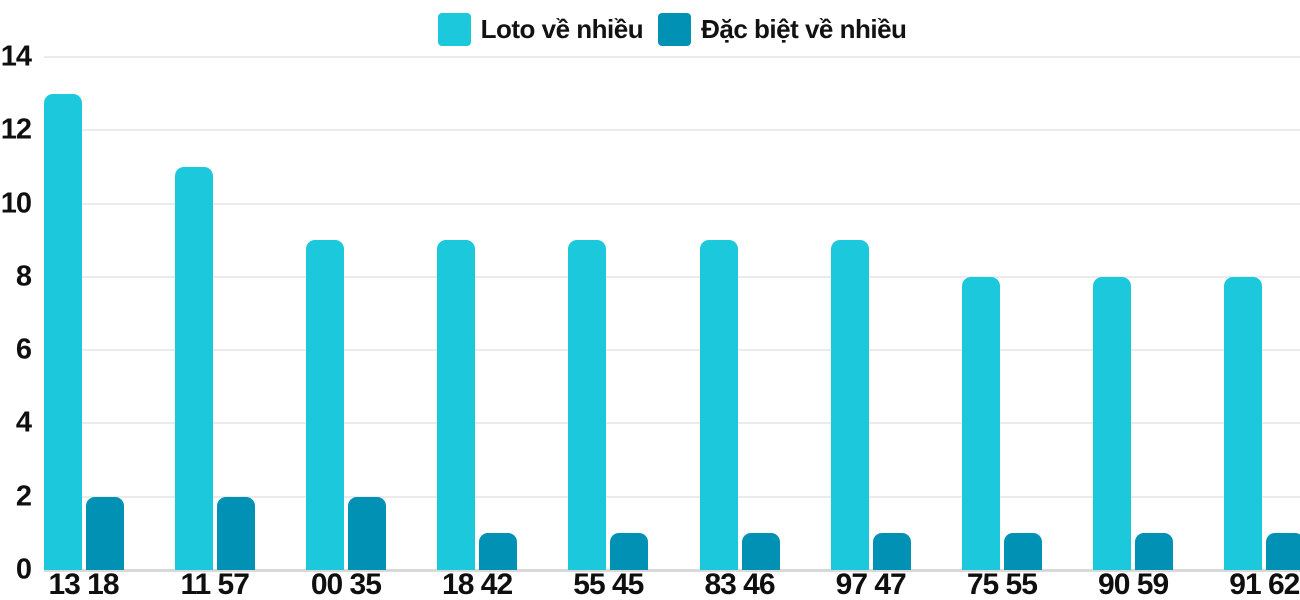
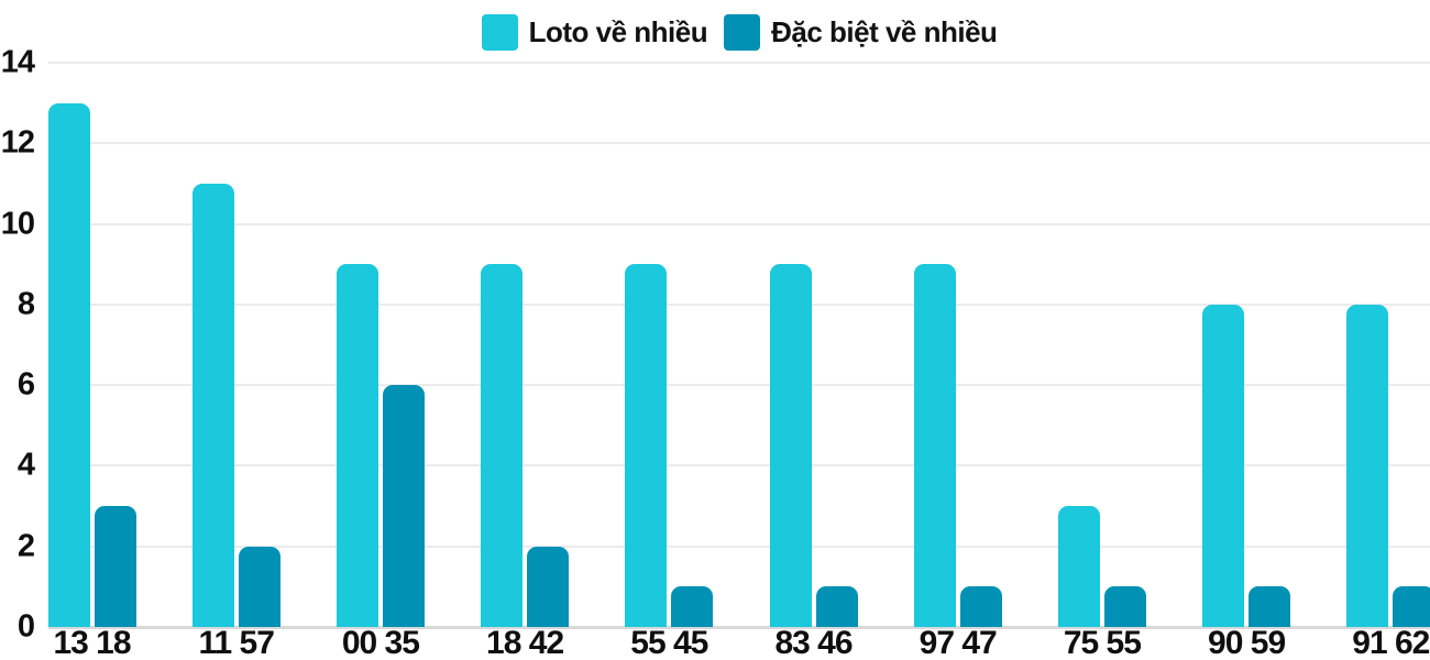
Đặc biệt về nhiều/13 18: 2 -> 3
Đặc biệt về nhiều/00 35: 2 -> 6
Đặc biệt về nhiều/18 42: 1 -> 2
Loto về nhiều/75 55: 8 -> 3
